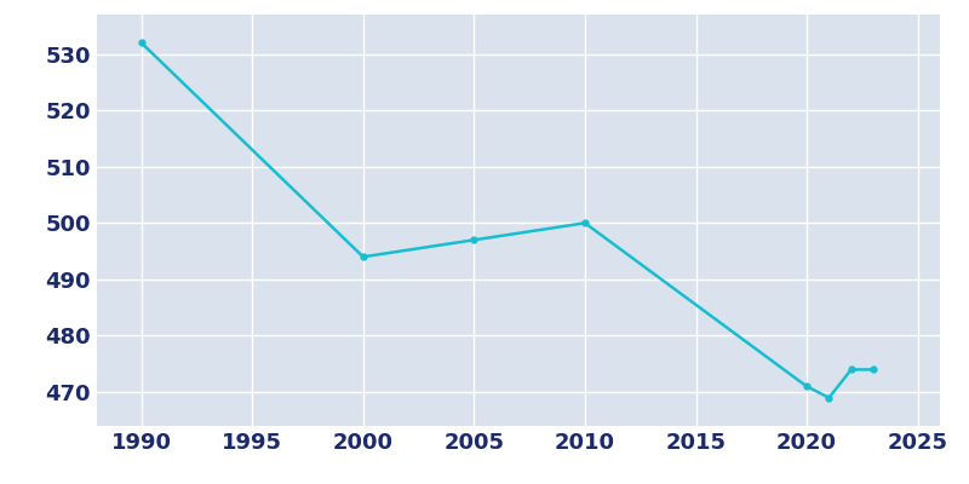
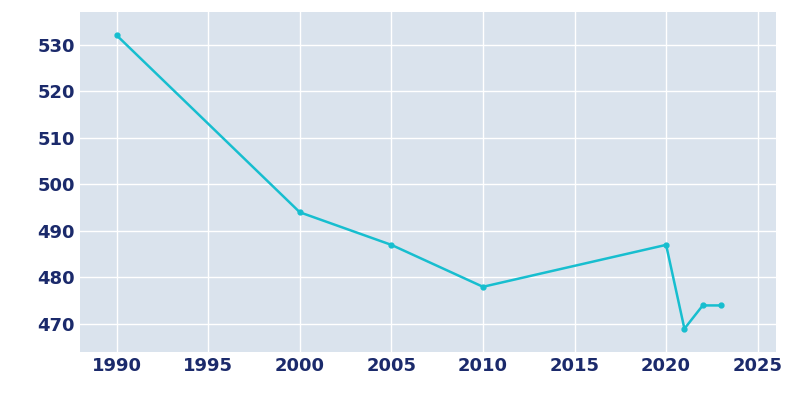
2005: 497 -> 487
2010: 500 -> 478
2020: 471 -> 487
